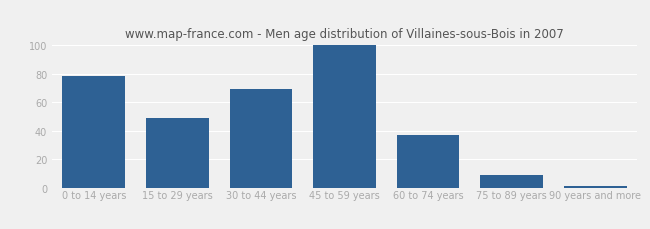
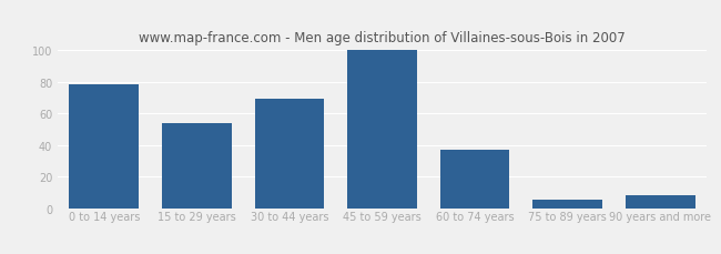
15 to 29 years: 49 -> 54
75 to 89 years: 9 -> 5
90 years and more: 1 -> 8
